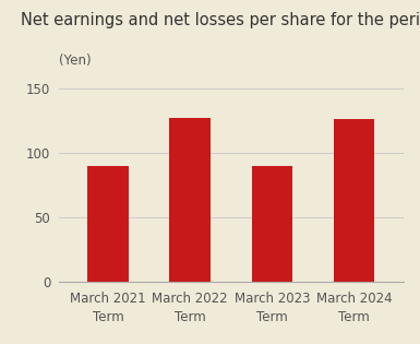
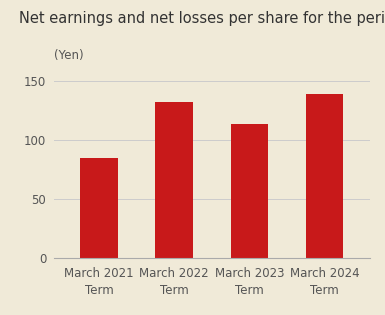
March 2021 Term: 90 -> 85
March 2022 Term: 127 -> 132
March 2023 Term: 90 -> 114
March 2024 Term: 126 -> 139
